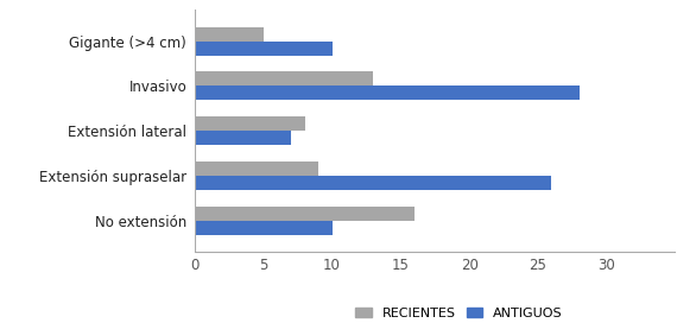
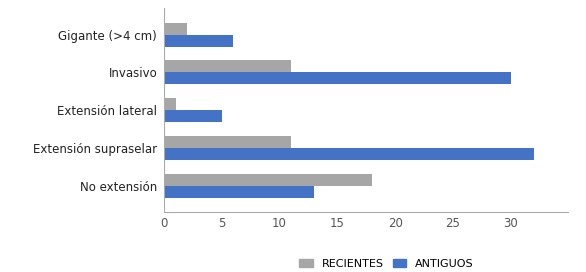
RECIENTES/Gigante (>4 cm): 5 -> 2
ANTIGUOS/Gigante (>4 cm): 10 -> 6
RECIENTES/Invasivo: 13 -> 11
ANTIGUOS/Invasivo: 28 -> 30
RECIENTES/Extensión lateral: 8 -> 1
ANTIGUOS/Extensión lateral: 7 -> 5
RECIENTES/Extensión supraselar: 9 -> 11
ANTIGUOS/Extensión supraselar: 26 -> 32
RECIENTES/No extensión: 16 -> 18
ANTIGUOS/No extensión: 10 -> 13
